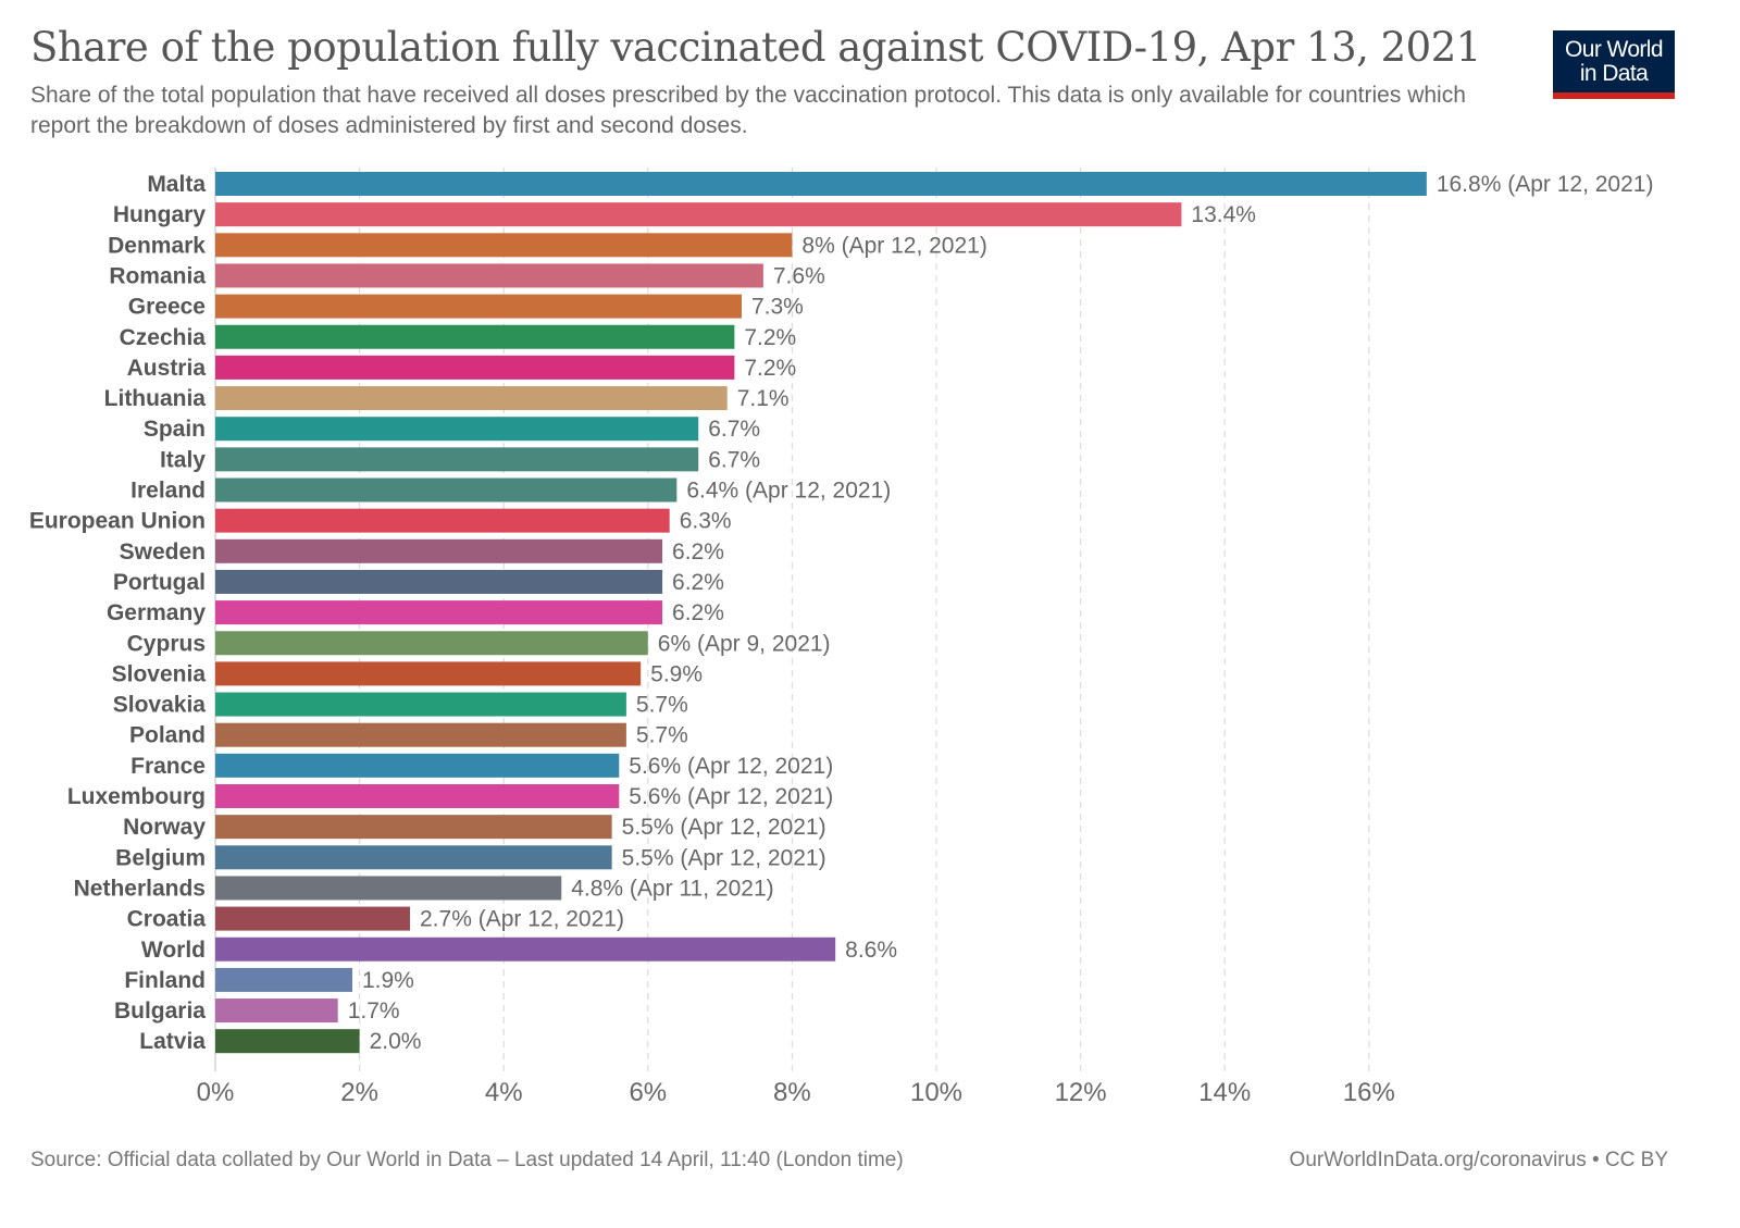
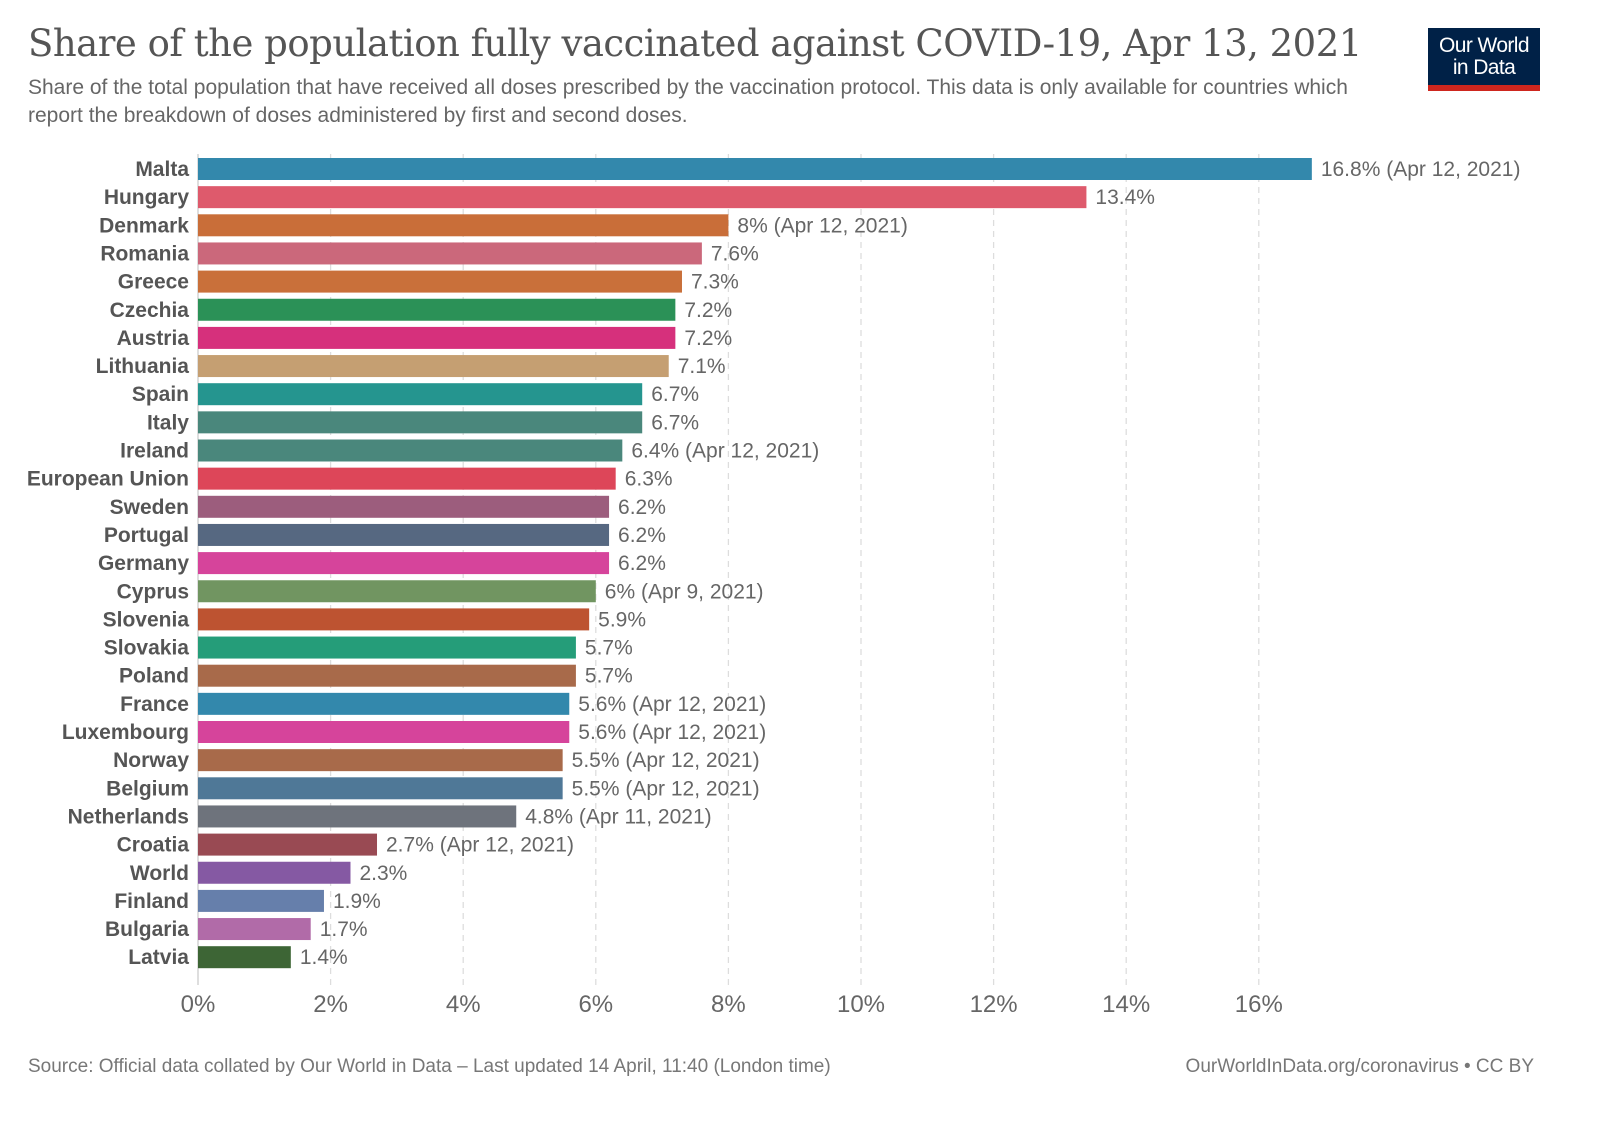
World: 8.6% -> 2.3%
Latvia: 2.0% -> 1.4%
